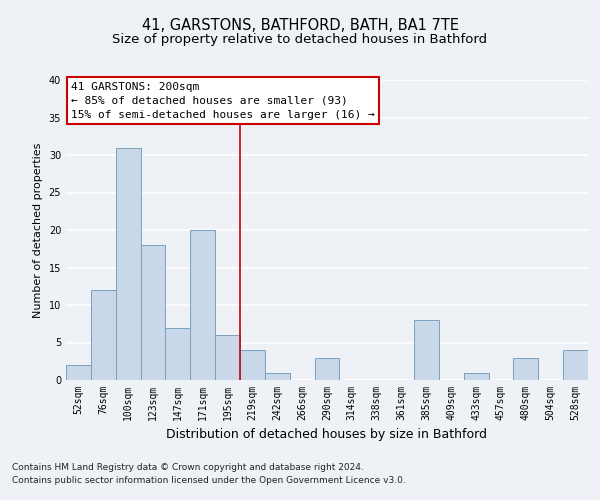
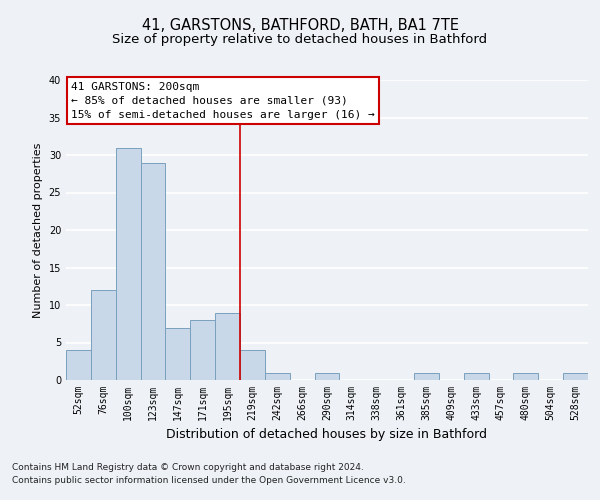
52sqm: 2 -> 4
123sqm: 18 -> 29
171sqm: 20 -> 8
195sqm: 6 -> 9
290sqm: 3 -> 1
385sqm: 8 -> 1
480sqm: 3 -> 1
528sqm: 4 -> 1
